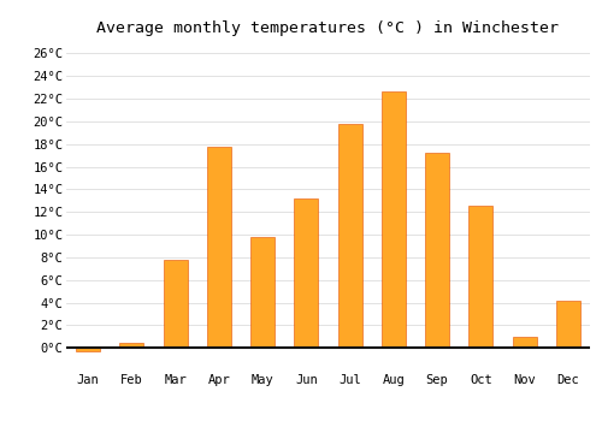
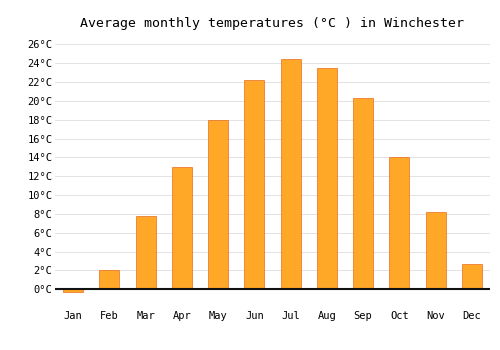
Feb: 0.4°C -> 2.0°C
Apr: 17.8°C -> 13.0°C
May: 9.8°C -> 18.0°C
Jun: 13.2°C -> 22.2°C
Jul: 19.8°C -> 24.5°C
Aug: 22.6°C -> 23.5°C
Sep: 17.2°C -> 20.3°C
Oct: 12.6°C -> 14.0°C
Nov: 1.0°C -> 8.2°C
Dec: 4.2°C -> 2.7°C
